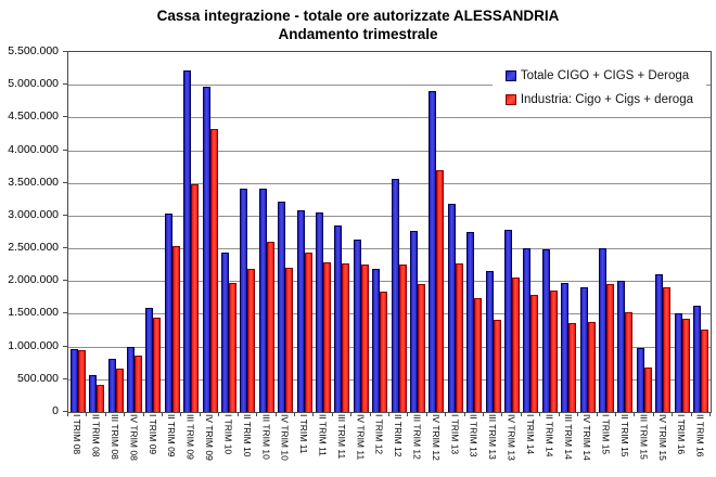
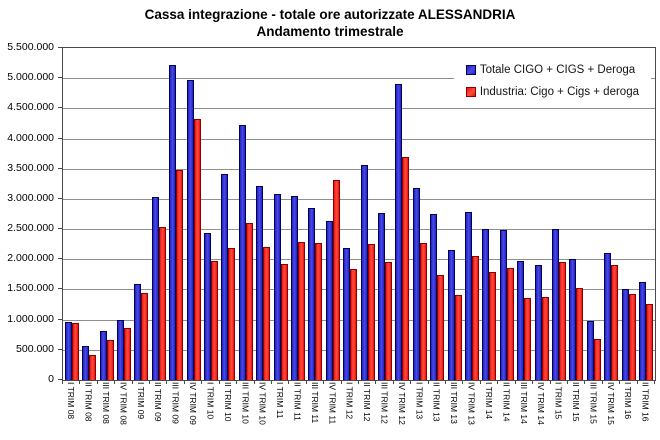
Totale CIGO + CIGS + Deroga/III TRIM 10: 3400000 -> 4200000
Industria: Cigo + Cigs + deroga/I TRIM 11: 2400000 -> 1900000
Industria: Cigo + Cigs + deroga/IV TRIM 11: 2200000 -> 3300000
